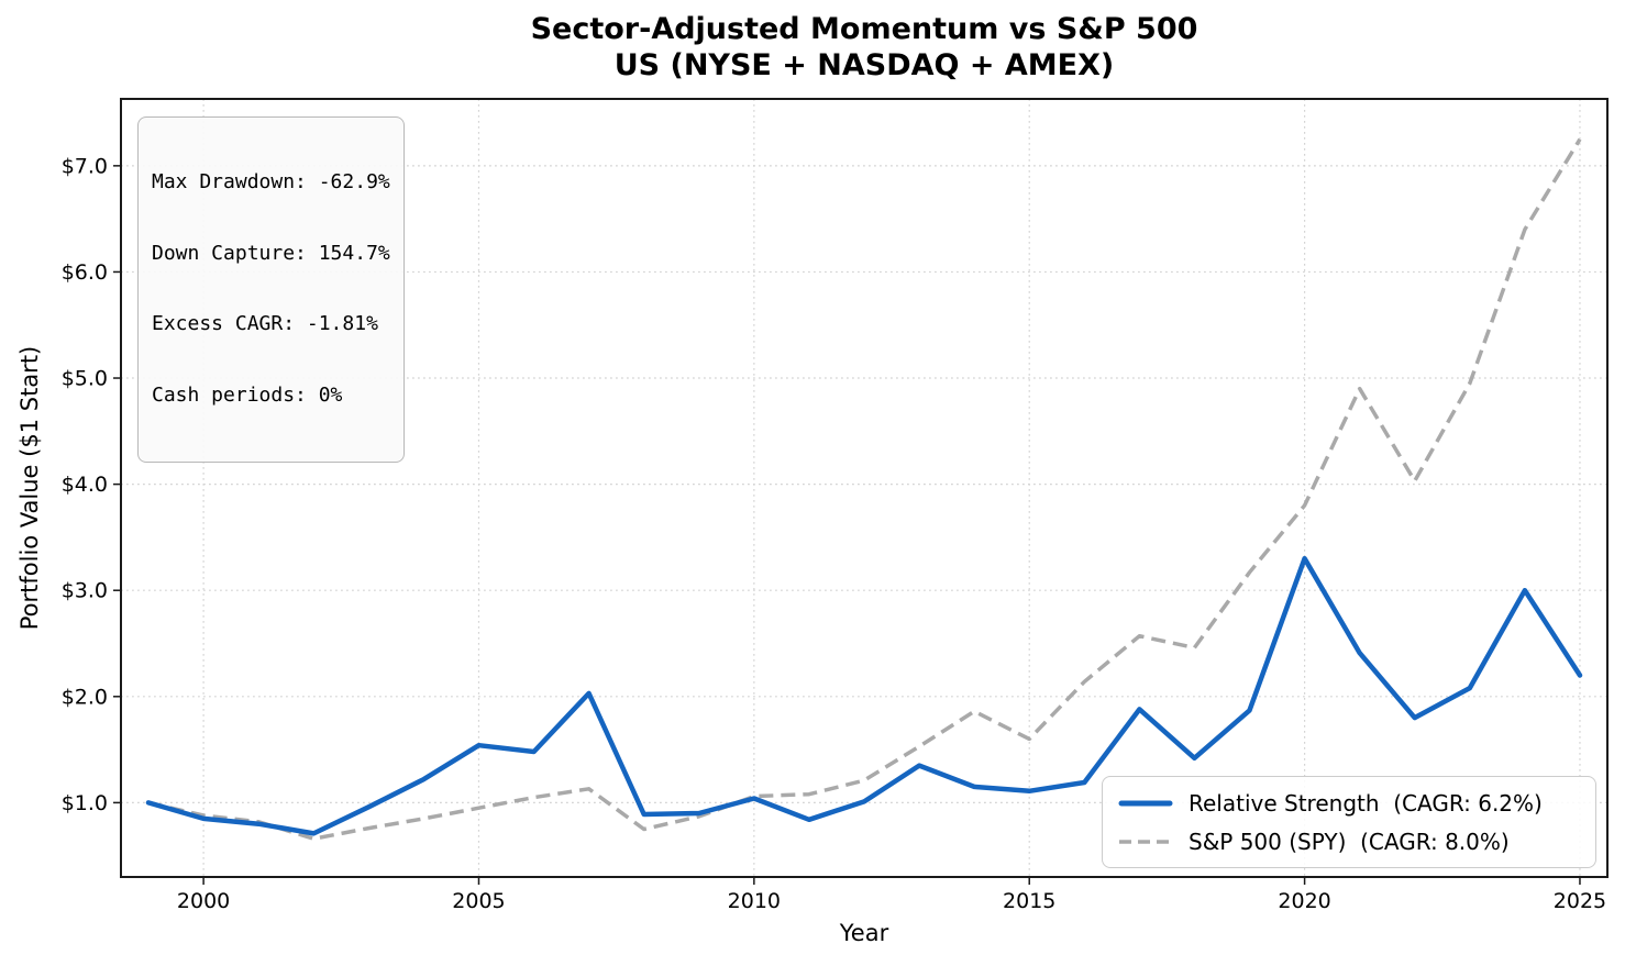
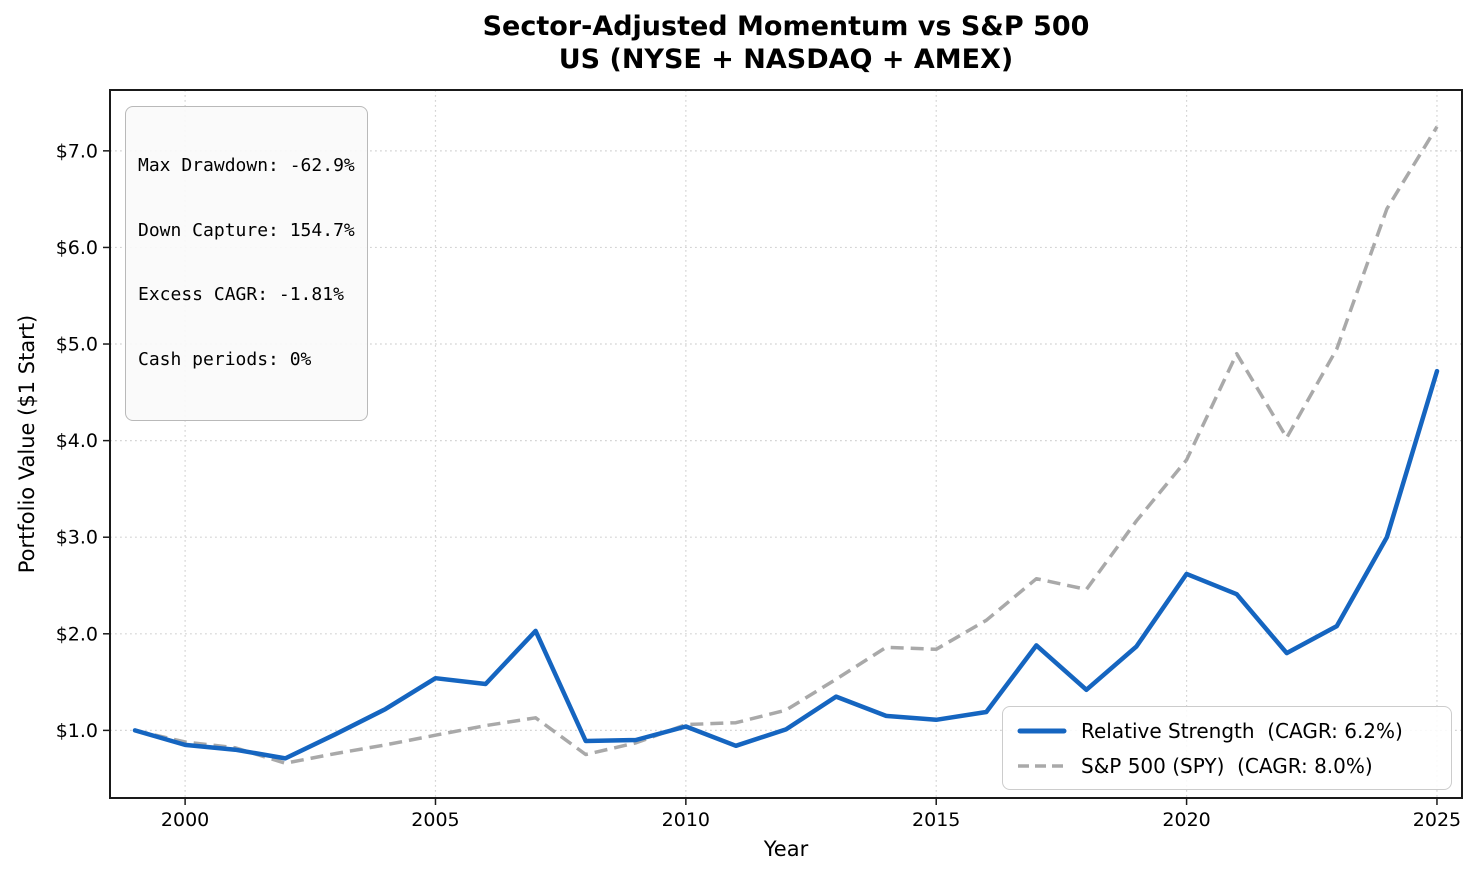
S&P 500 (SPY) (CAGR: 8.0%)/2015: $1.6 -> $1.8
Relative Strength (CAGR: 6.2%)/2020: $3.3 -> $2.6
Relative Strength (CAGR: 6.2%)/2025: $2.2 -> $4.7
